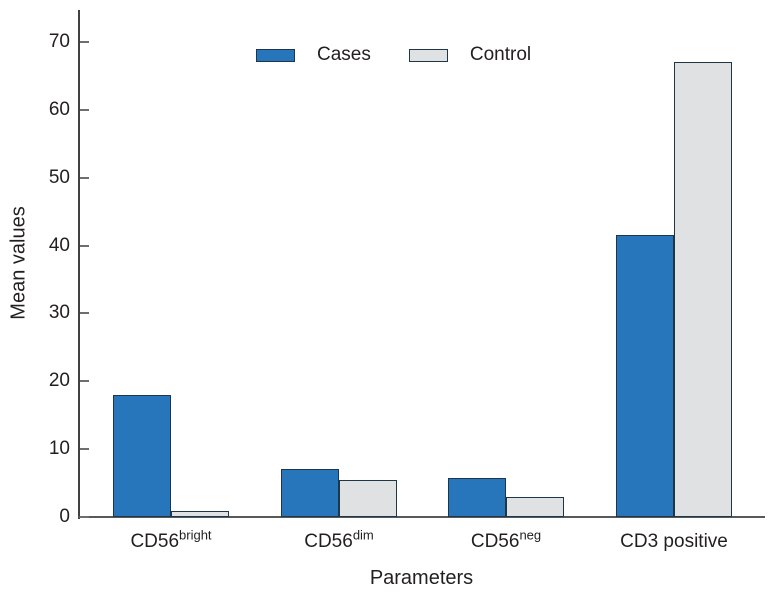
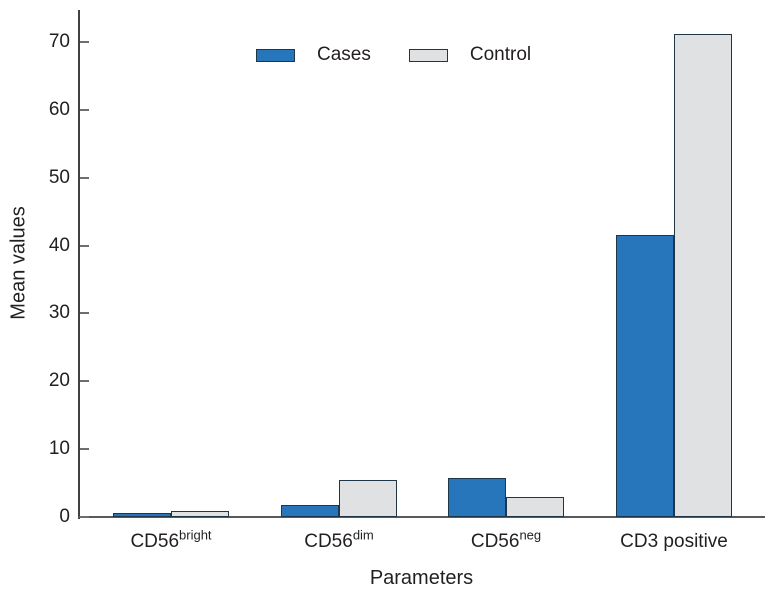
Cases/CD56bright: 18 -> 1
Cases/CD56dim: 7 -> 2
Control/CD3 positive: 67 -> 71
